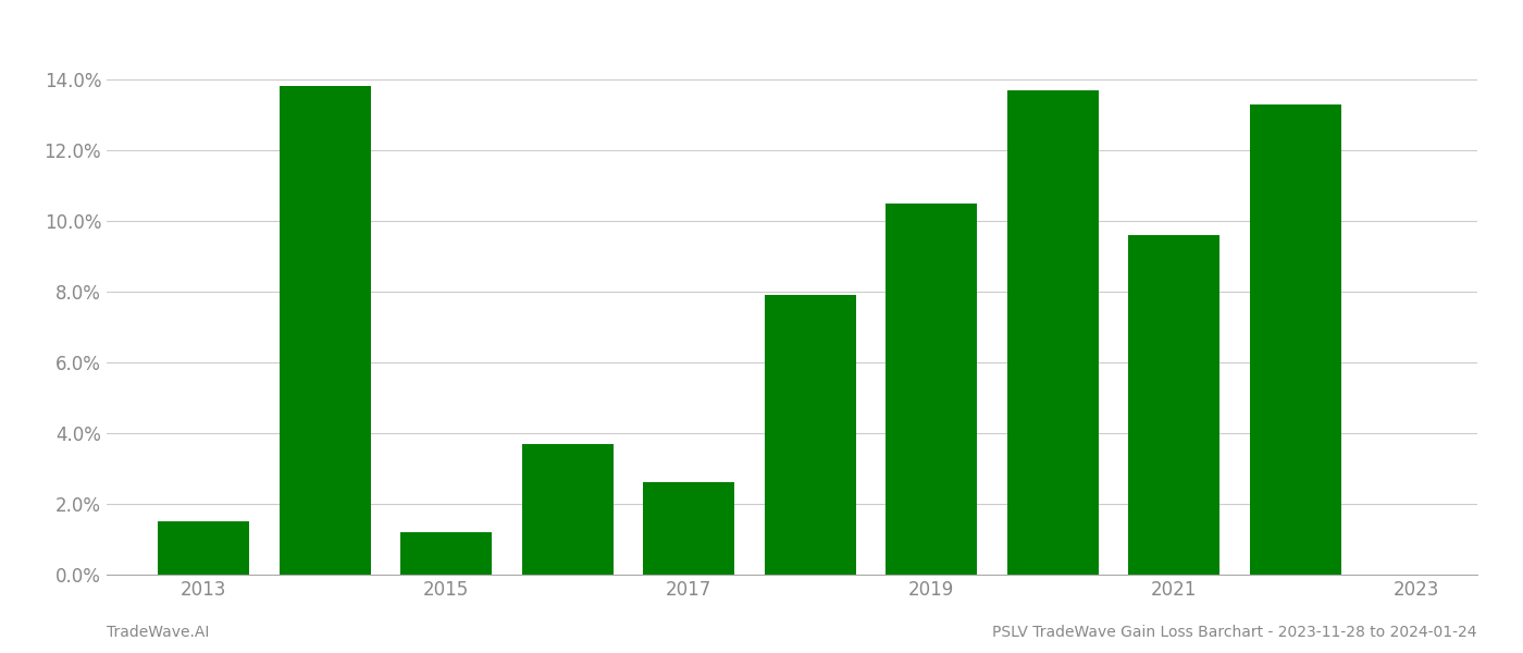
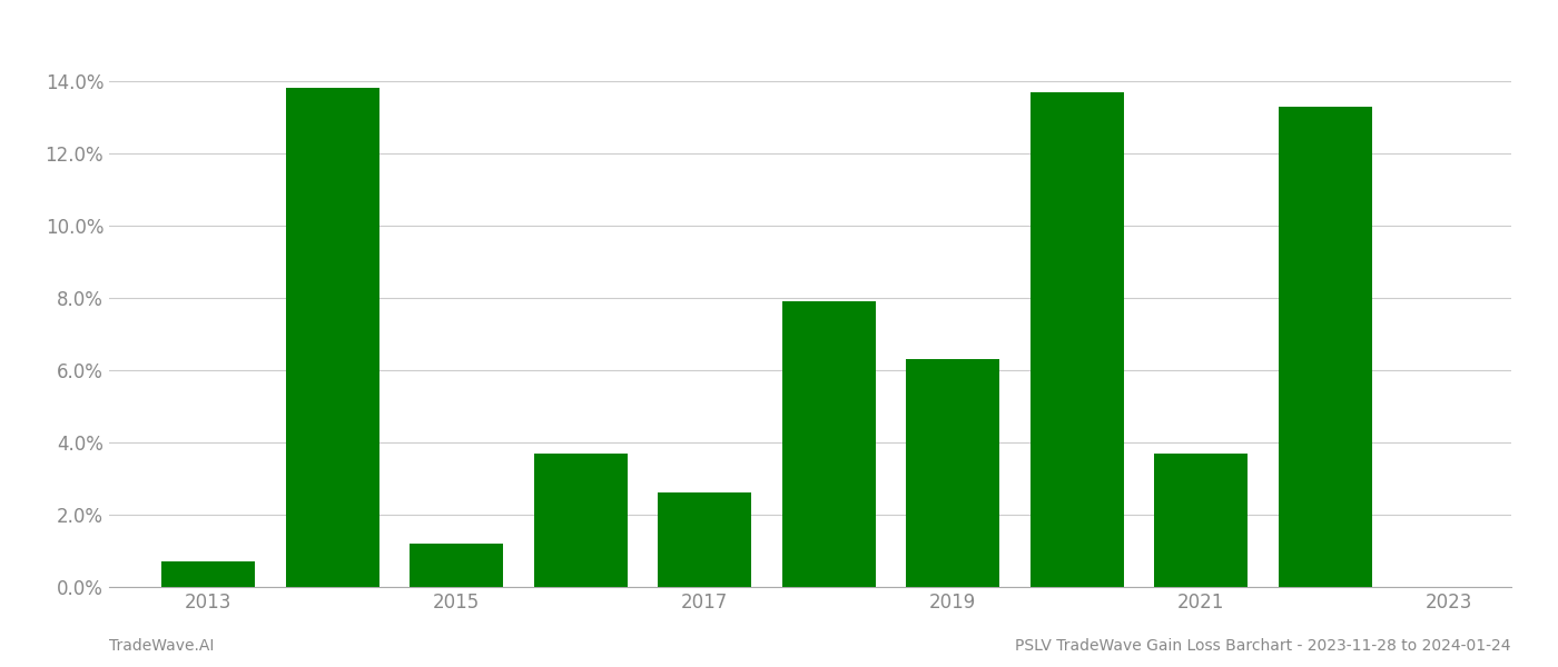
2013: 1.5% -> 0.7%
2019: 10.5% -> 6.3%
2021: 9.6% -> 3.7%
